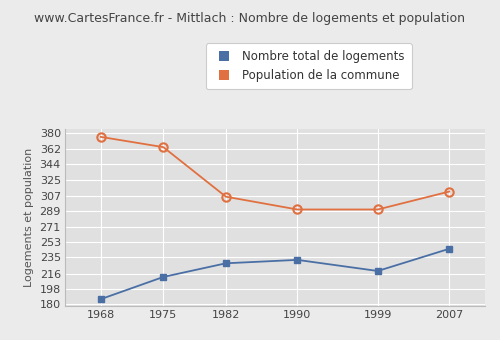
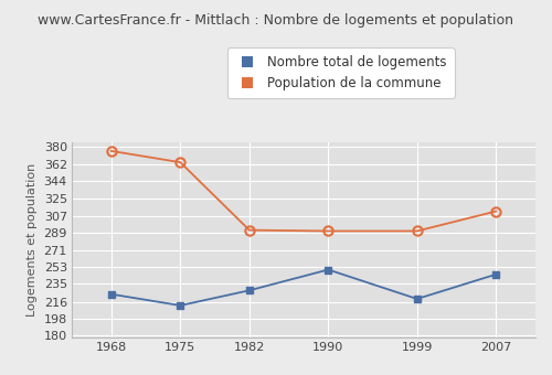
Nombre total de logements/1968: 186 -> 224
Population de la commune/1982: 306 -> 292
Nombre total de logements/1990: 232 -> 250
